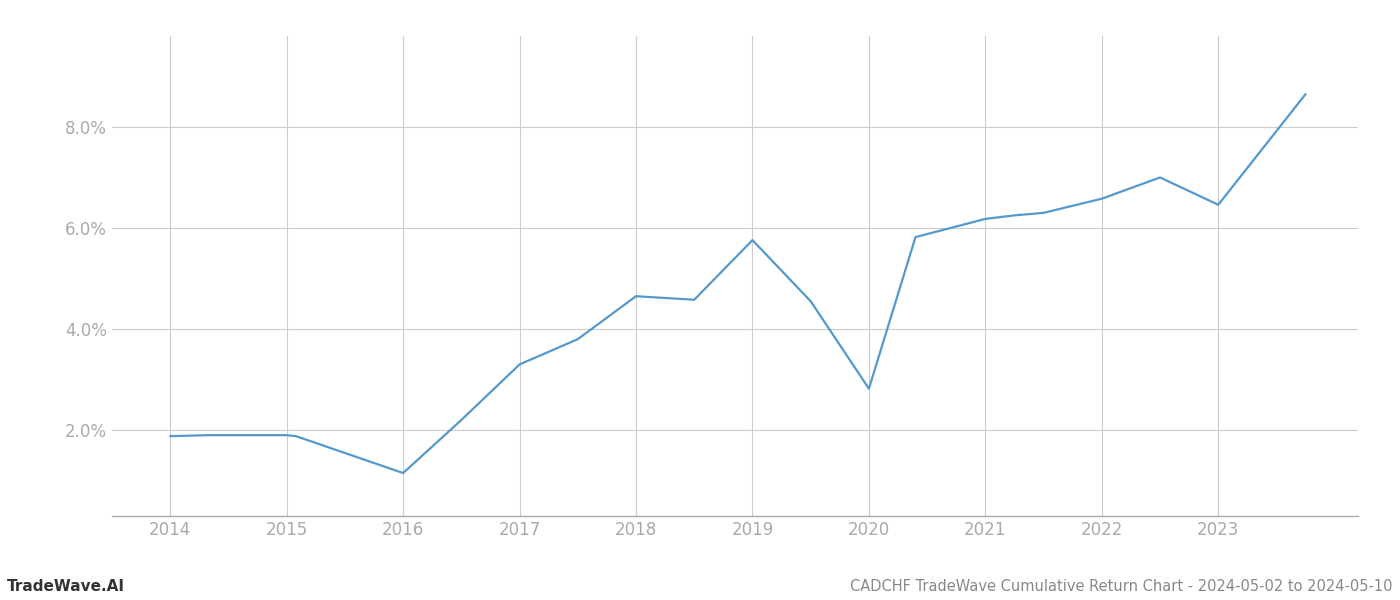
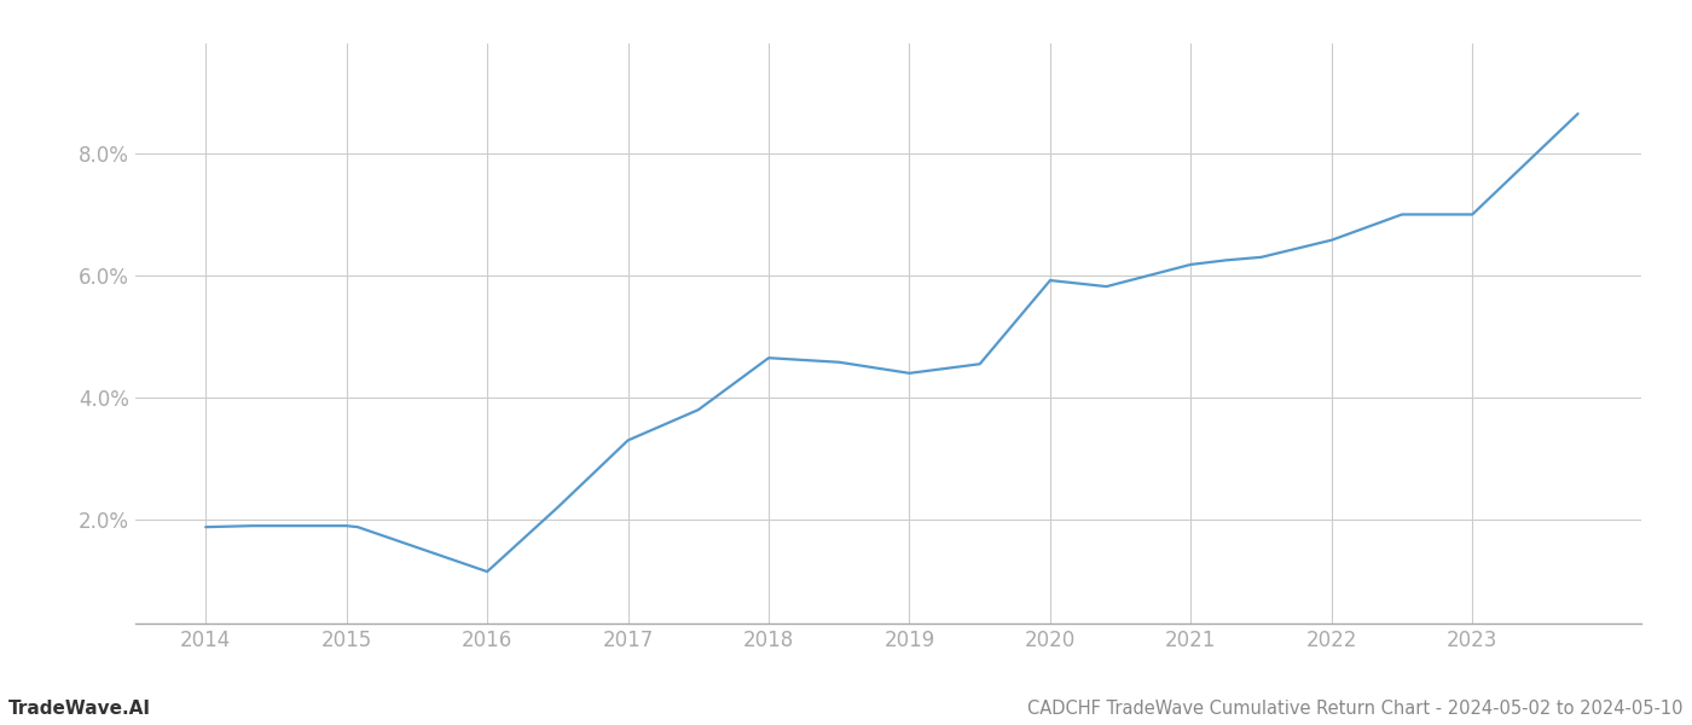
2019: 5.76% -> 4.40%
2020: 2.82% -> 5.92%
2023: 6.46% -> 7.00%
